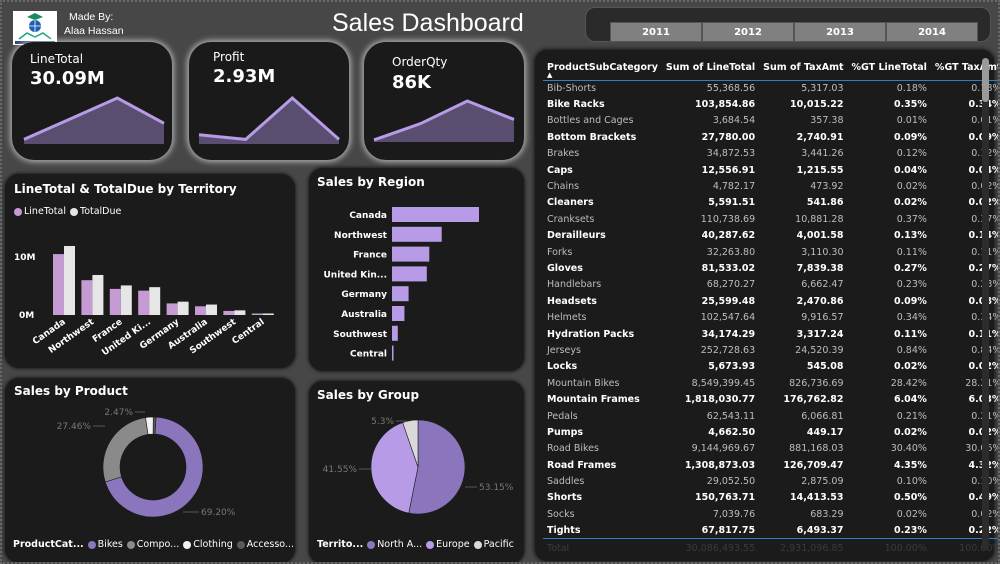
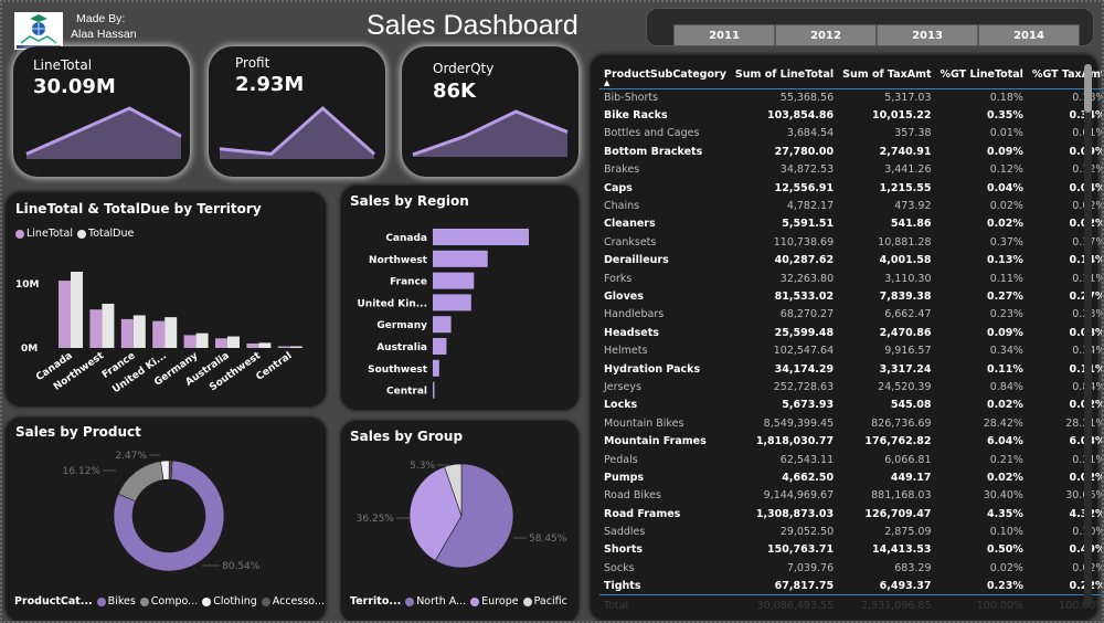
Sales by Product/Bikes: 69.20% -> 80.54%
Sales by Product/Compo...: 27.46% -> 16.12%
Sales by Group/North A...: 53.15% -> 58.45%
Sales by Group/Europe: 41.55% -> 36.25%
